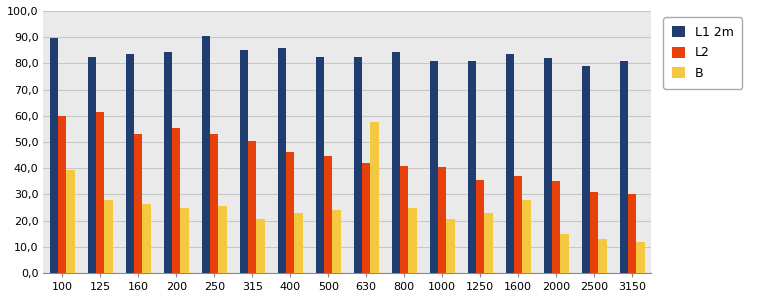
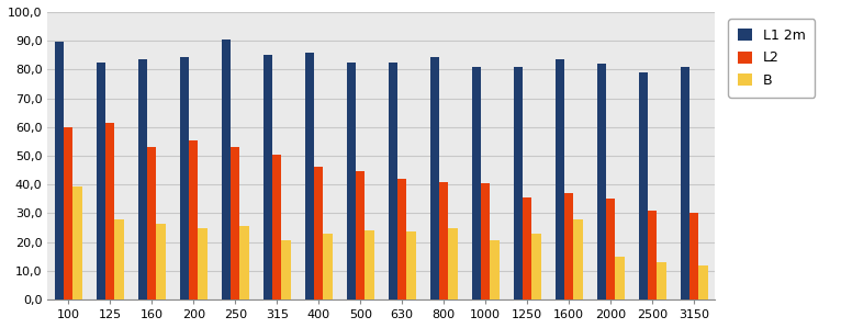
B/630: 57,5 -> 23,5
